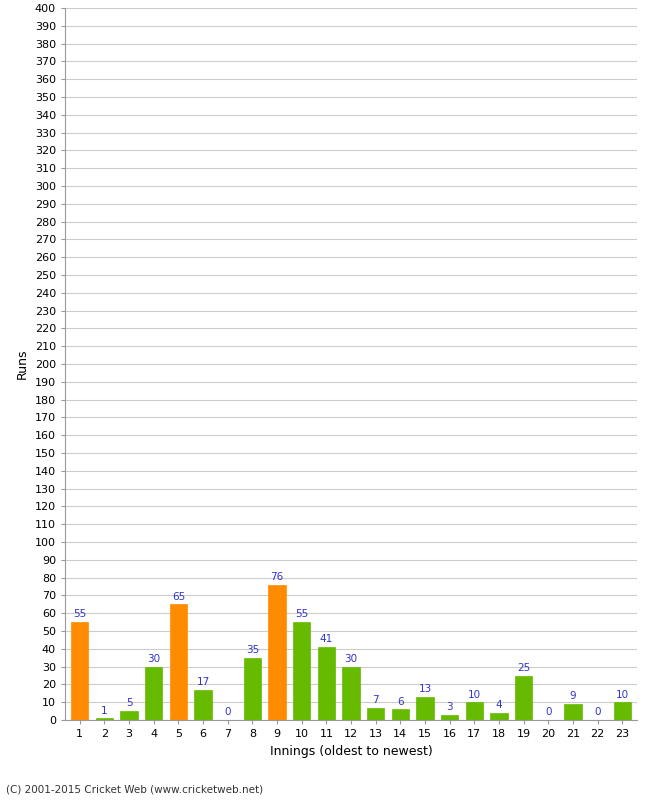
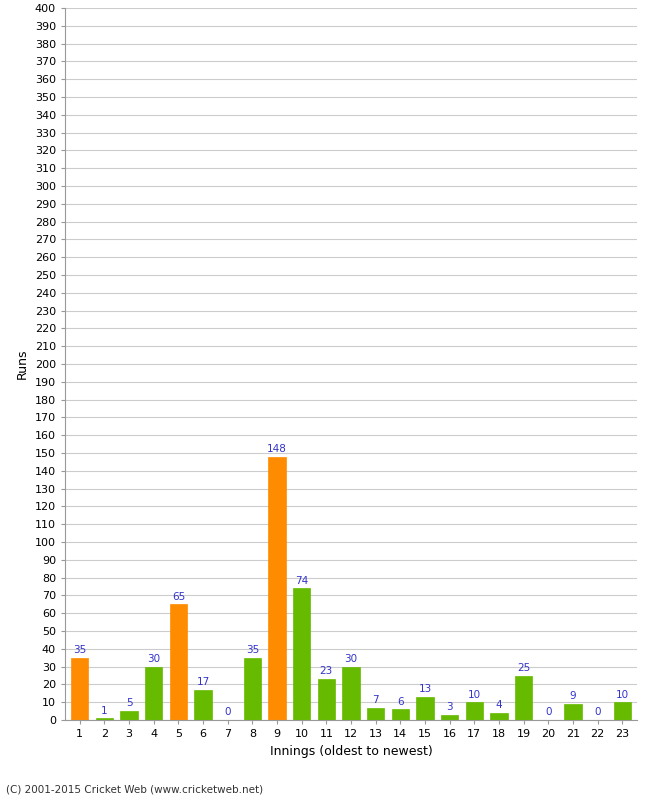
1: 55 -> 35
9: 76 -> 148
10: 55 -> 74
11: 41 -> 23
